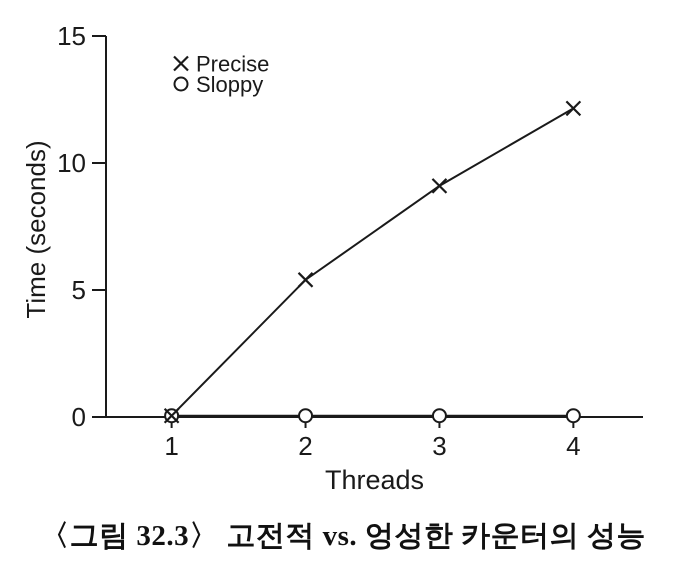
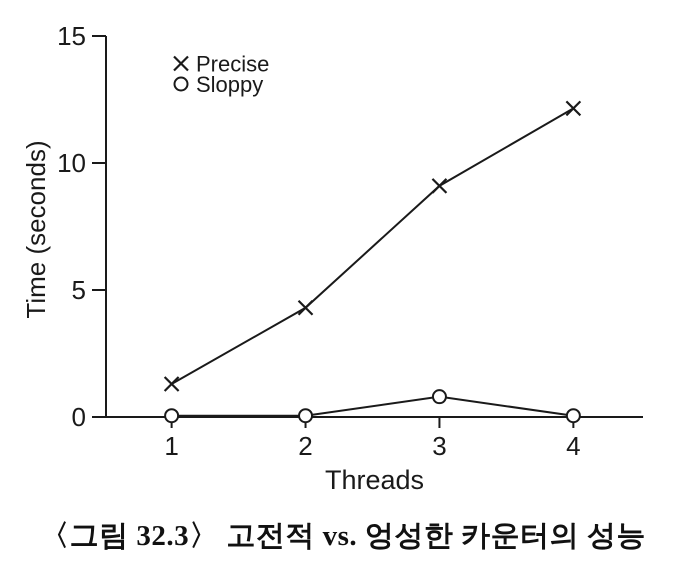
Precise/1: 0.1 -> 1.3
Precise/2: 5.4 -> 4.3
Sloppy/3: 0.1 -> 0.8
